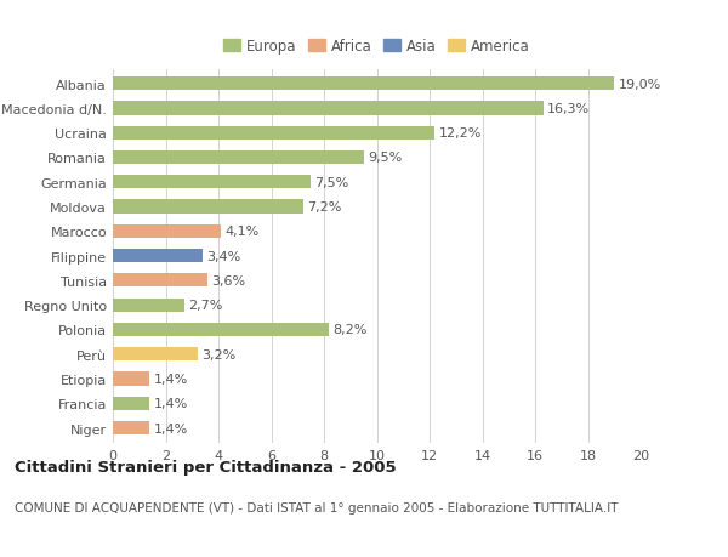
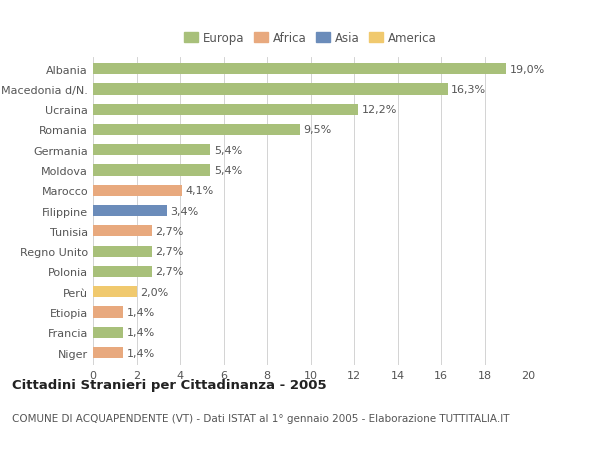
Germania: 7,5% -> 5,4%
Moldova: 7,2% -> 5,4%
Tunisia: 3,6% -> 2,7%
Polonia: 8,2% -> 2,7%
Perù: 3,2% -> 2,0%
